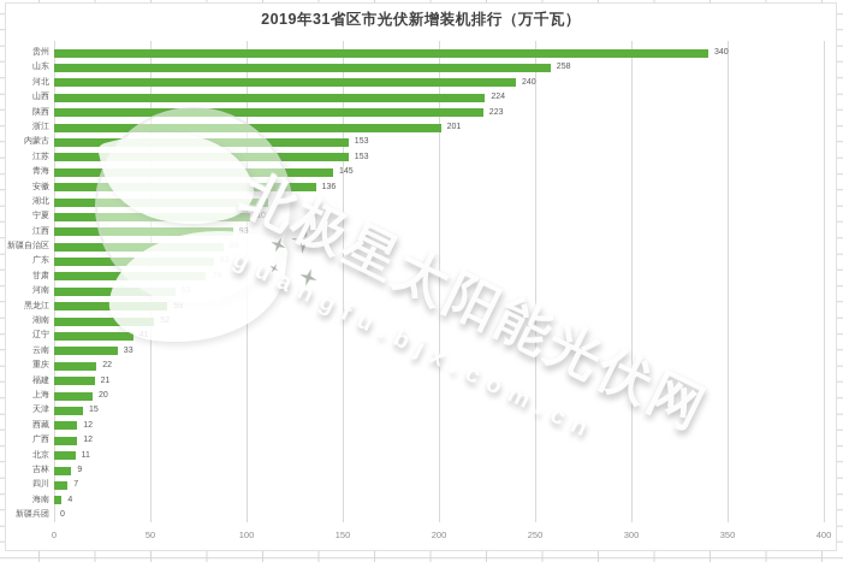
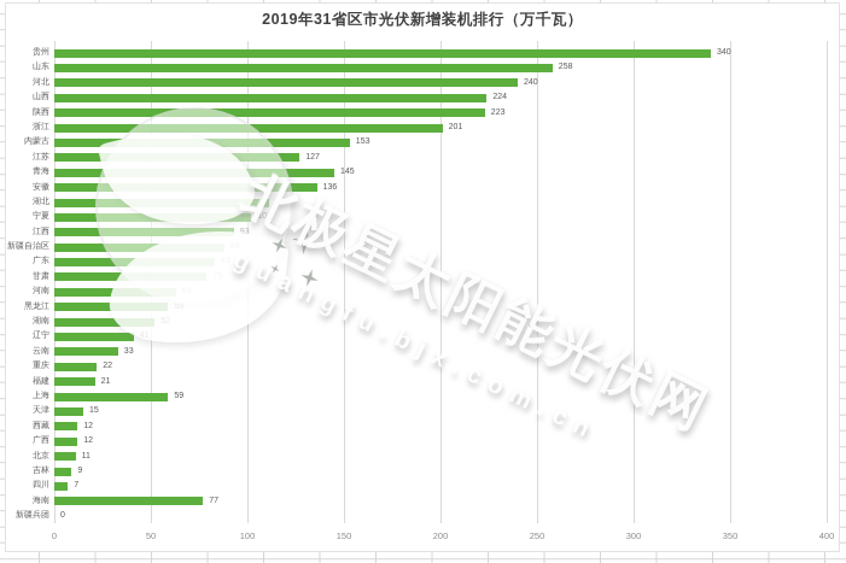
江苏: 153 -> 127
上海: 20 -> 59
海南: 4 -> 77
